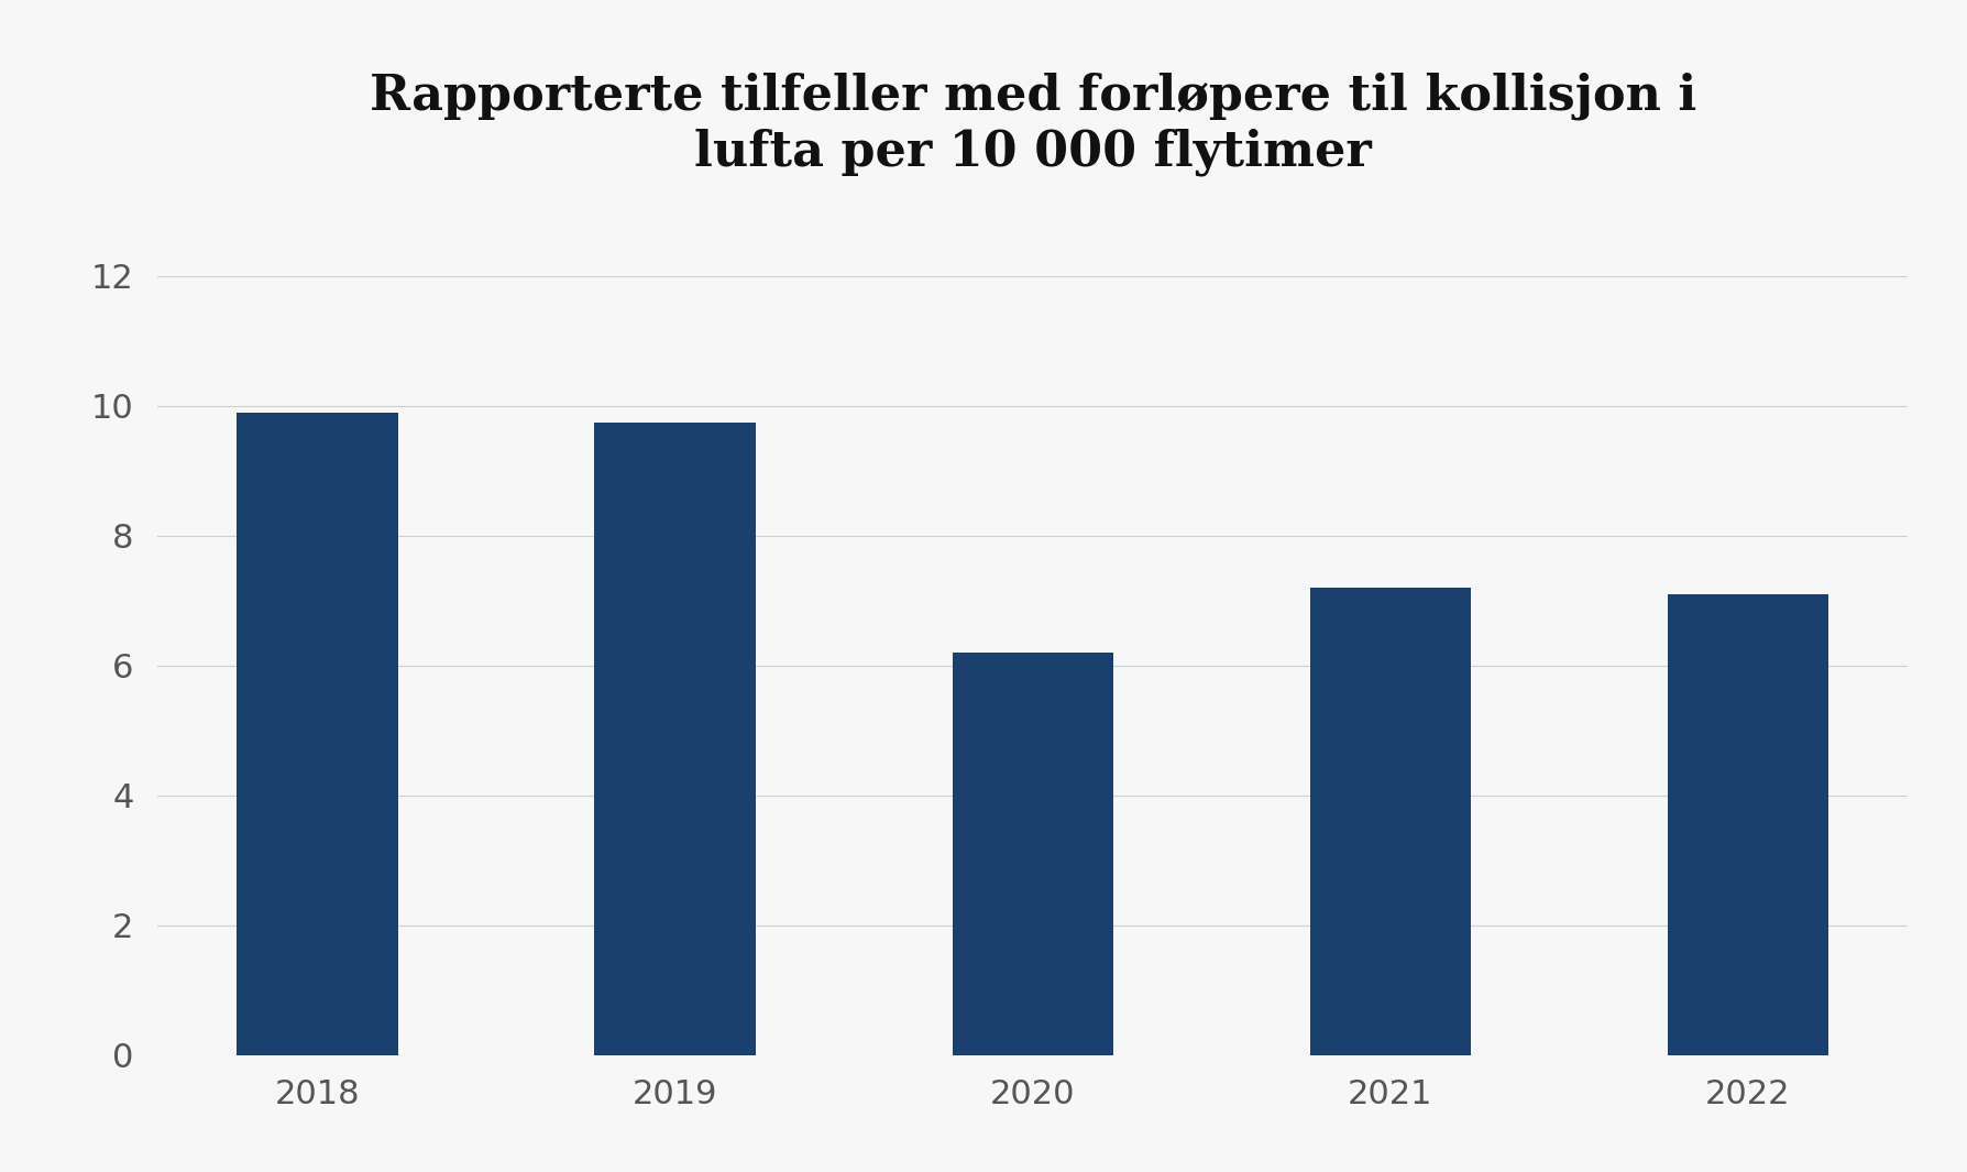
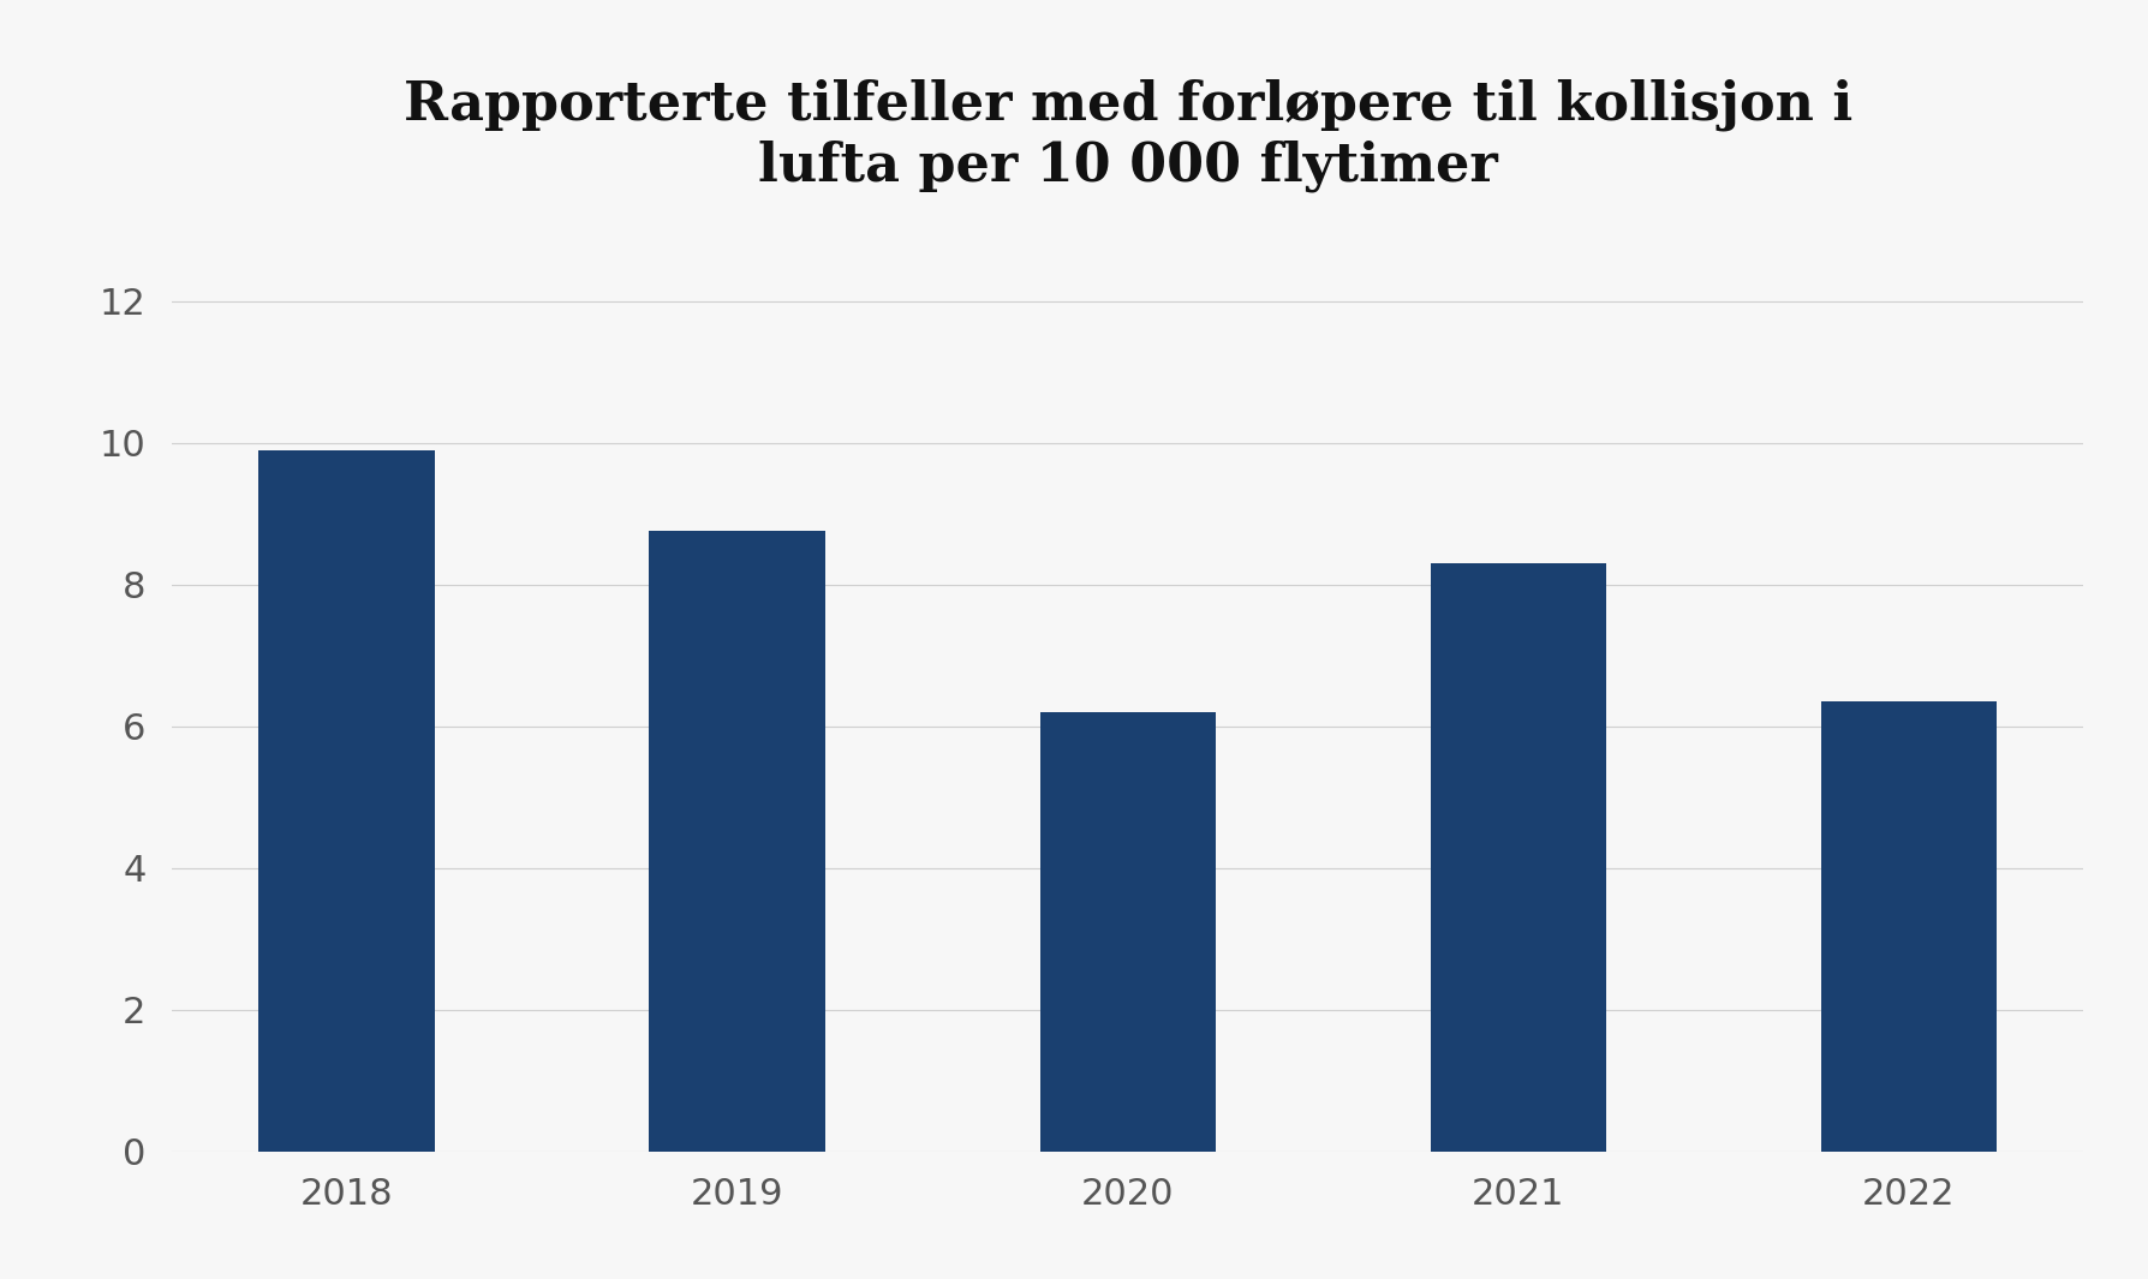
2019: 9.74 -> 8.75
2021: 7.20 -> 8.30
2022: 7.10 -> 6.35
